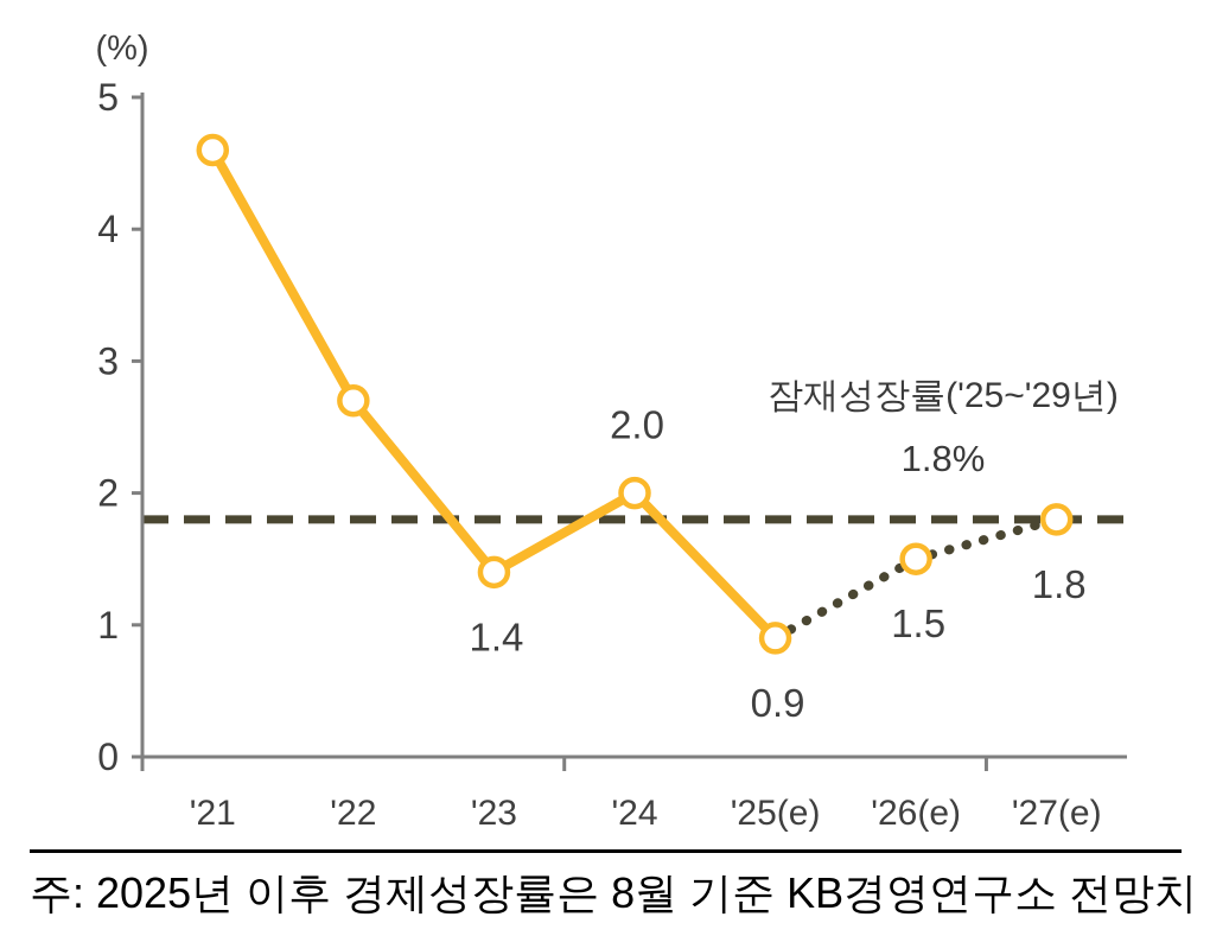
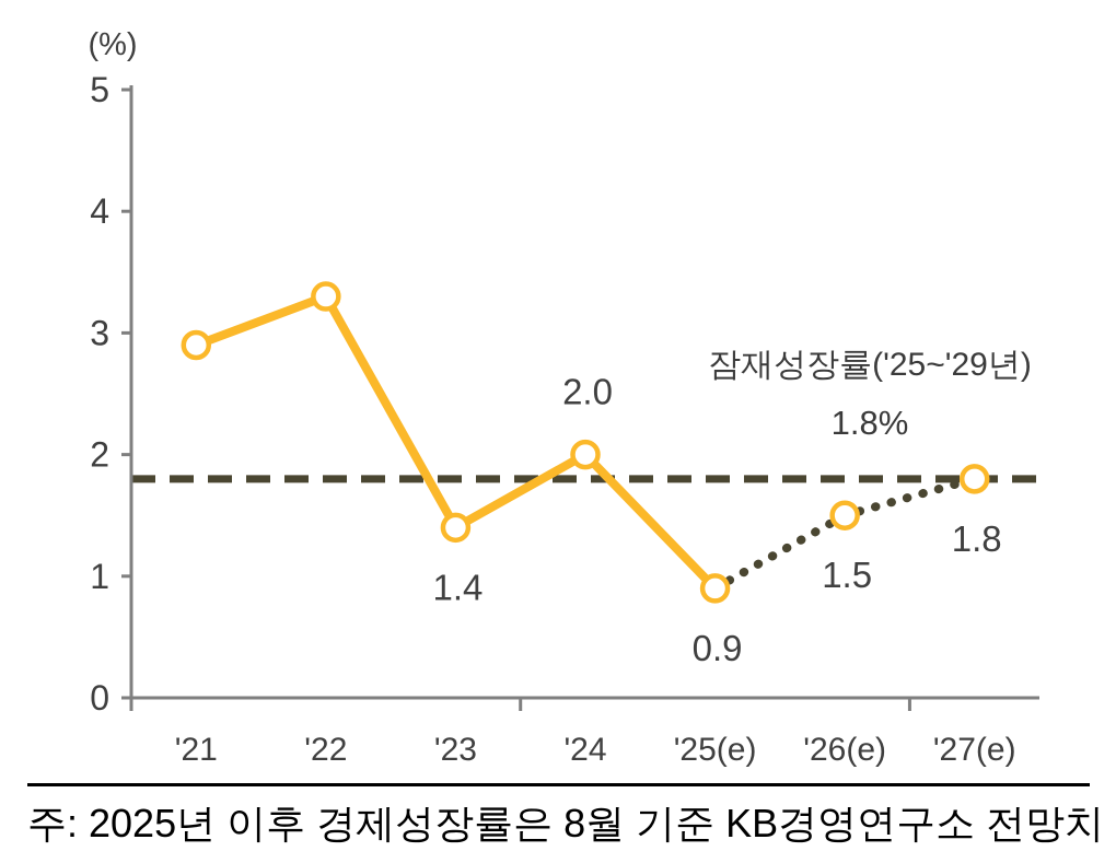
'21: 4.6 -> 2.9
'22: 2.7 -> 3.3
